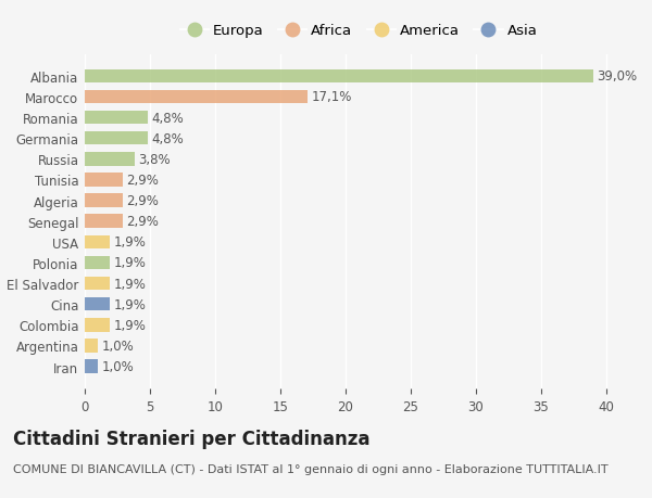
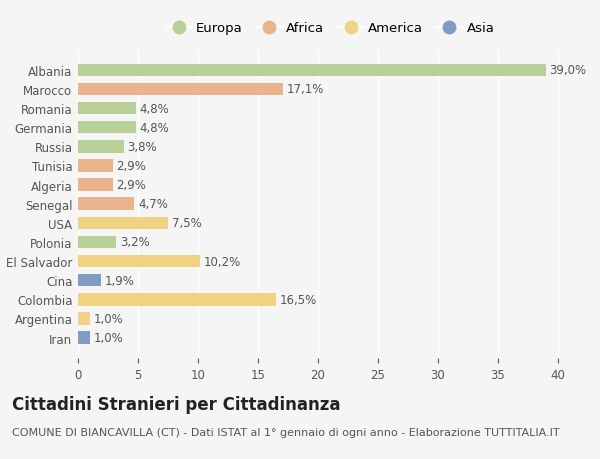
Senegal: 2,9% -> 4,7%
USA: 1,9% -> 7,5%
Polonia: 1,9% -> 3,2%
El Salvador: 1,9% -> 10,2%
Colombia: 1,9% -> 16,5%
